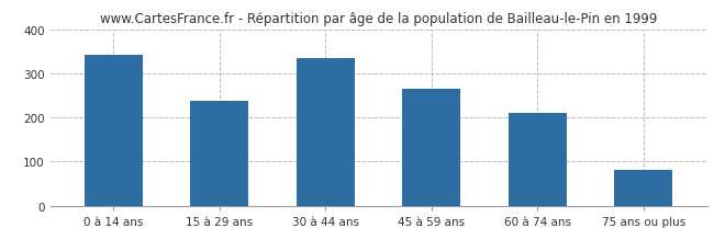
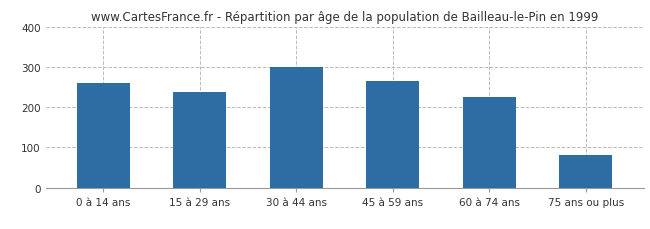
0 à 14 ans: 342 -> 260
30 à 44 ans: 335 -> 300
60 à 74 ans: 209 -> 225
